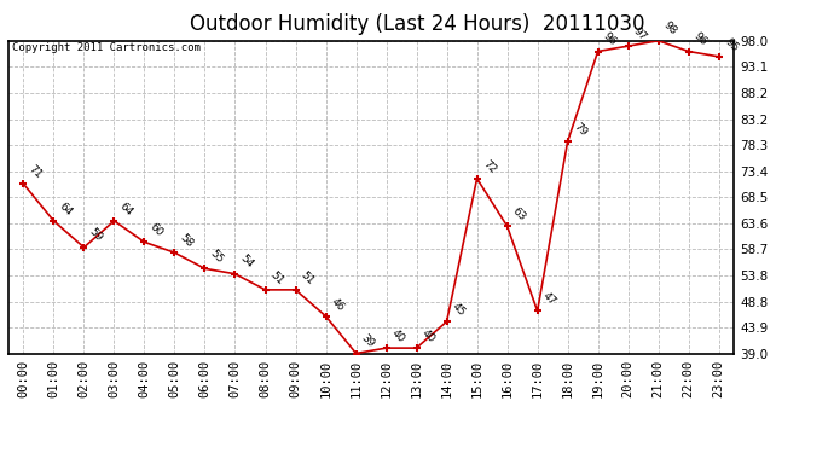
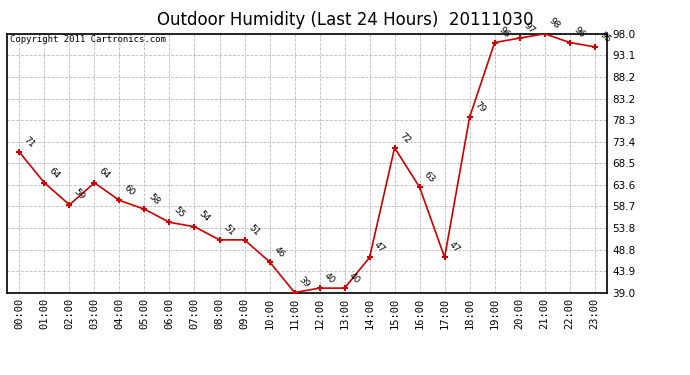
14:00: 45 -> 47
